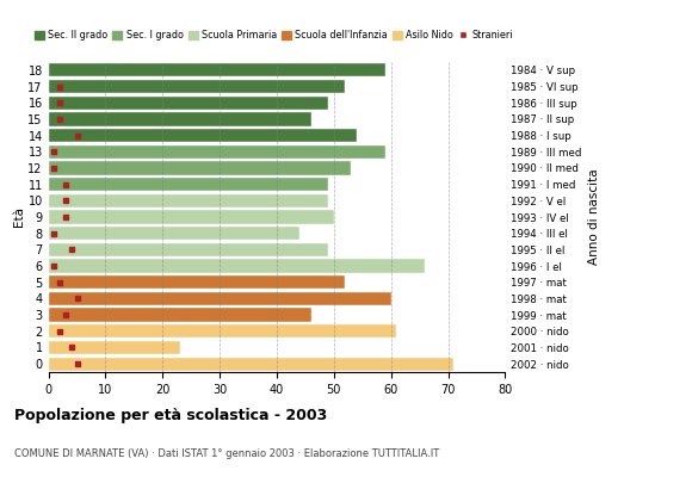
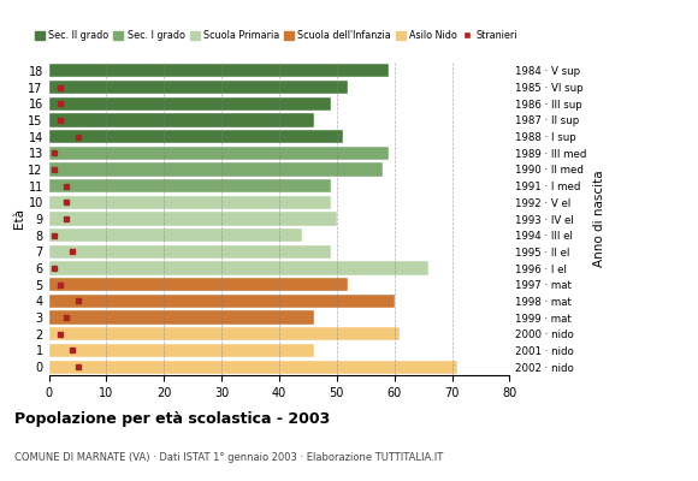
14: 54 -> 51
12: 53 -> 58
1: 23 -> 46
